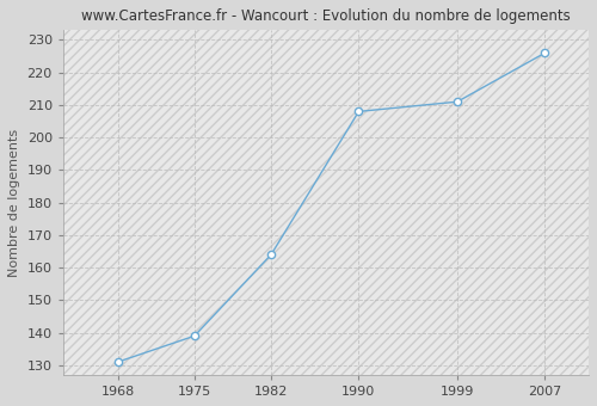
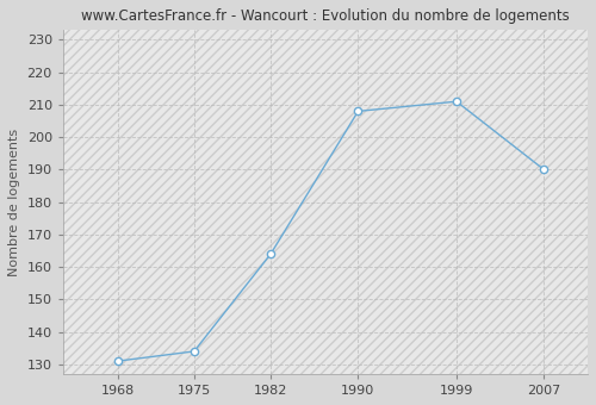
1975: 139 -> 134
2007: 226 -> 190
